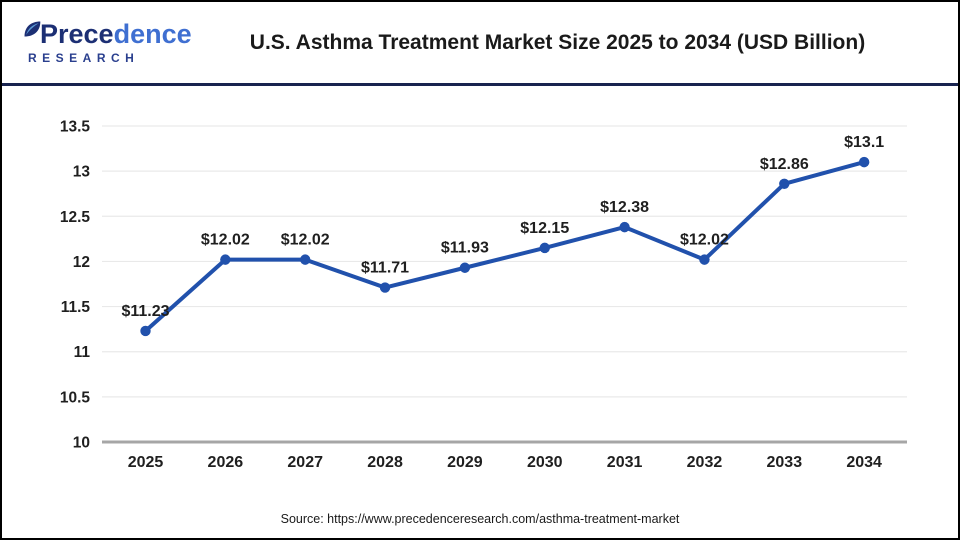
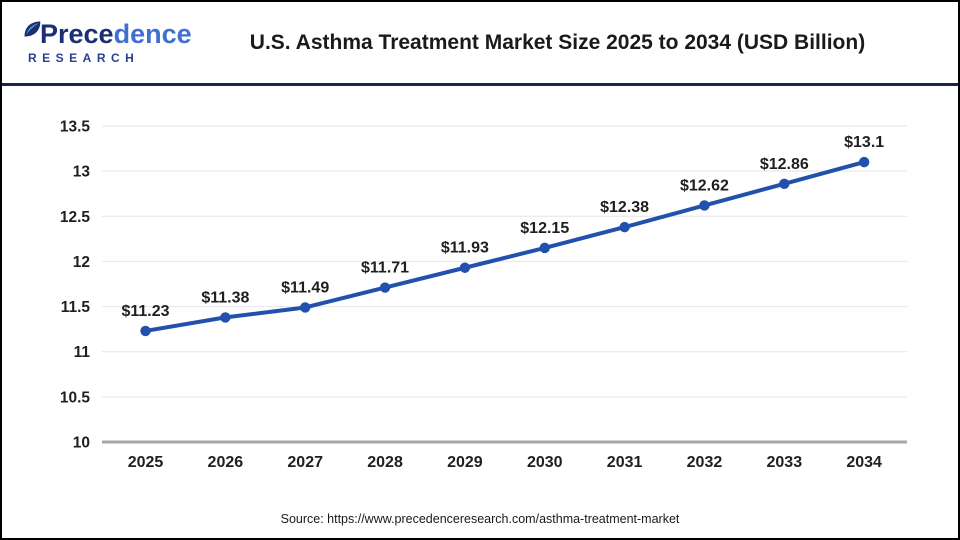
2026: $12.02 -> $11.38
2027: $12.02 -> $11.49
2032: $12.02 -> $12.62
